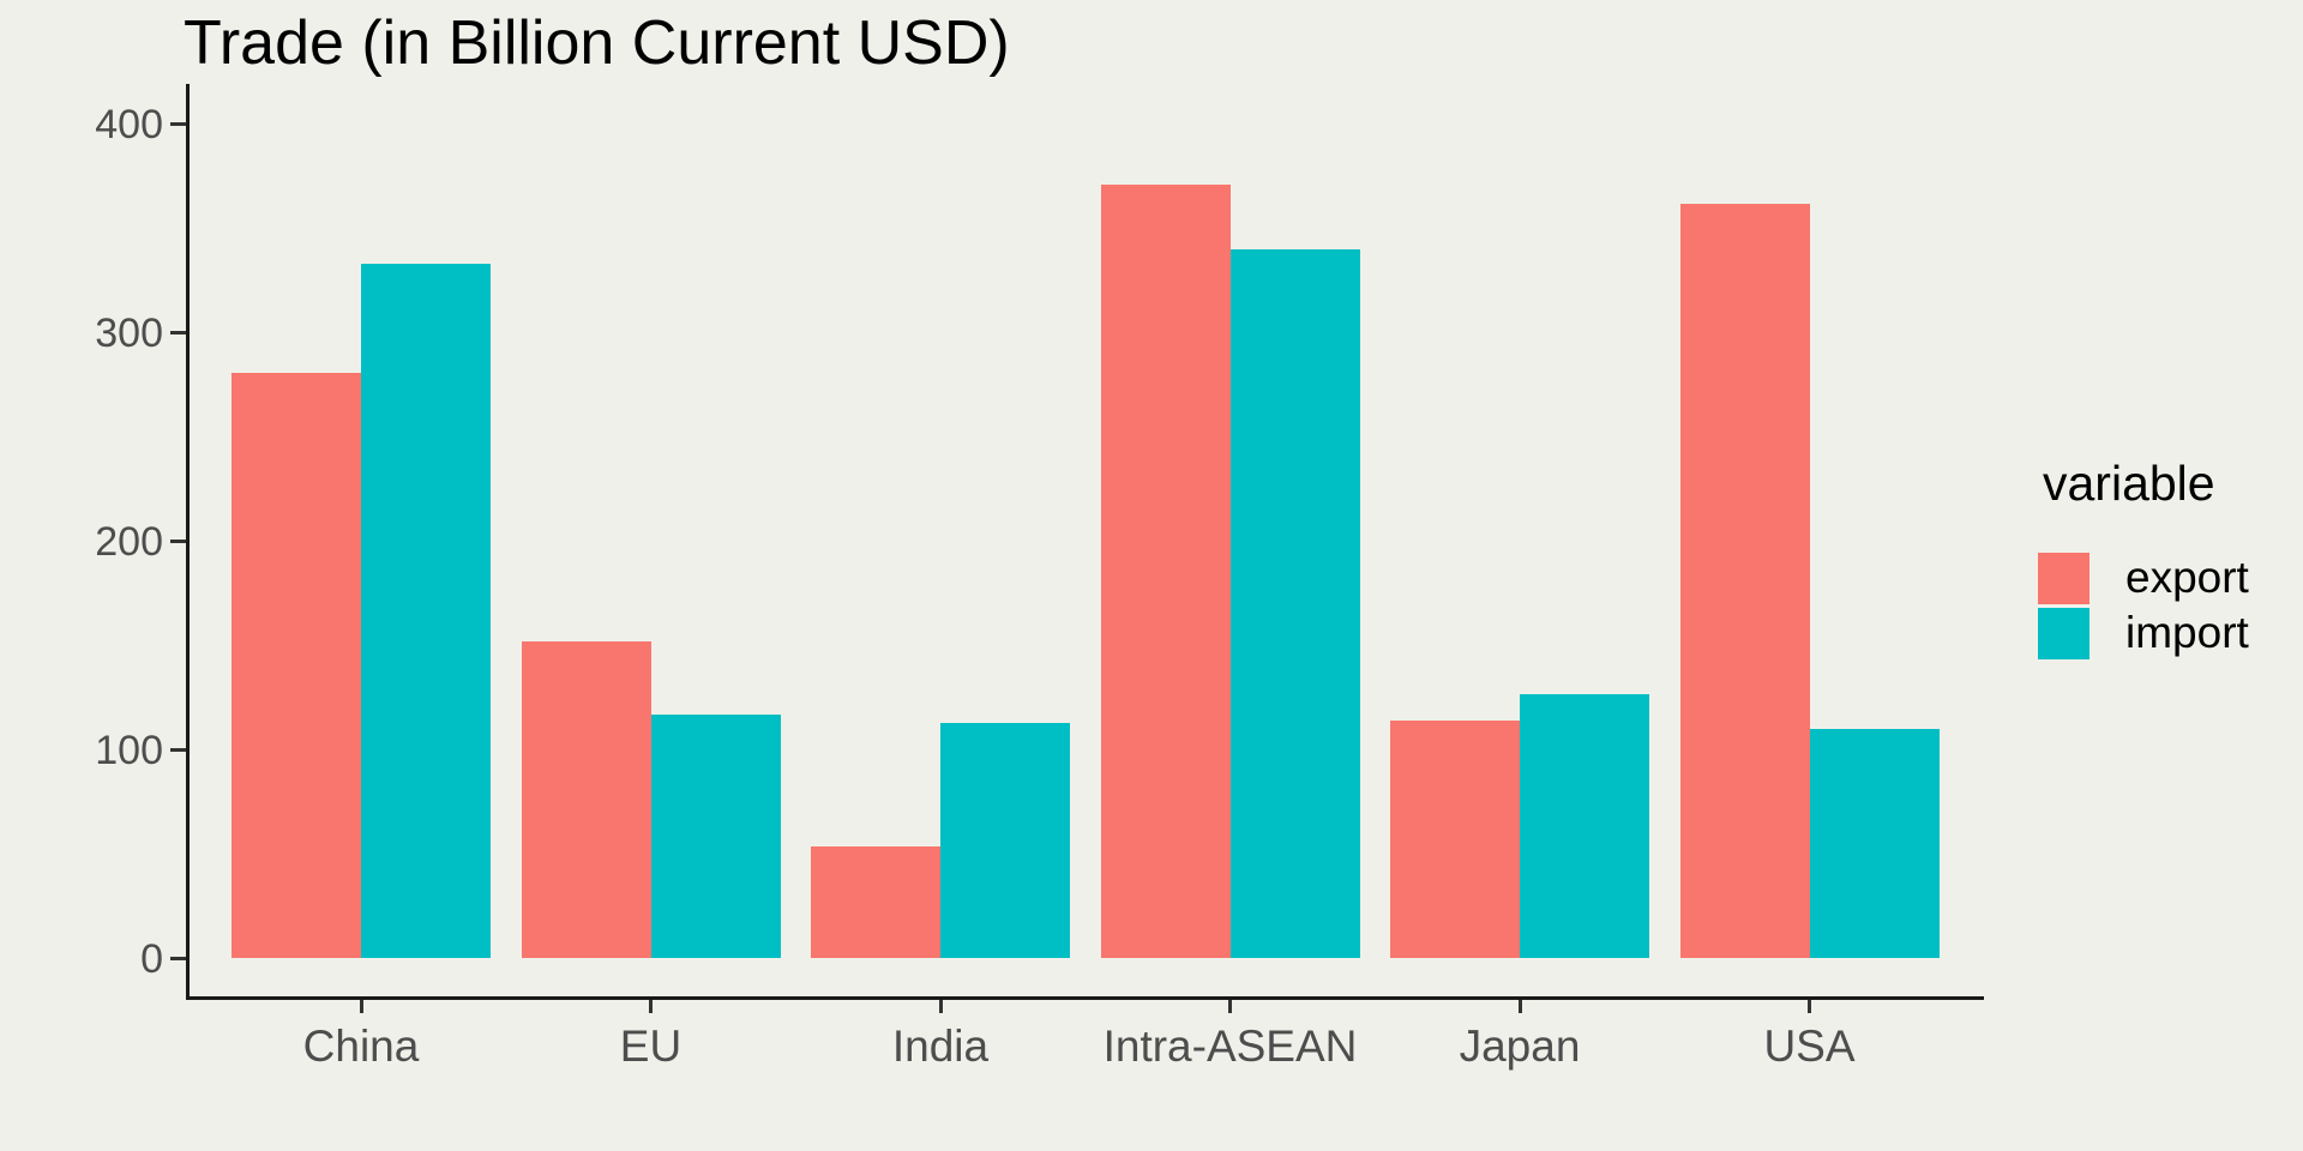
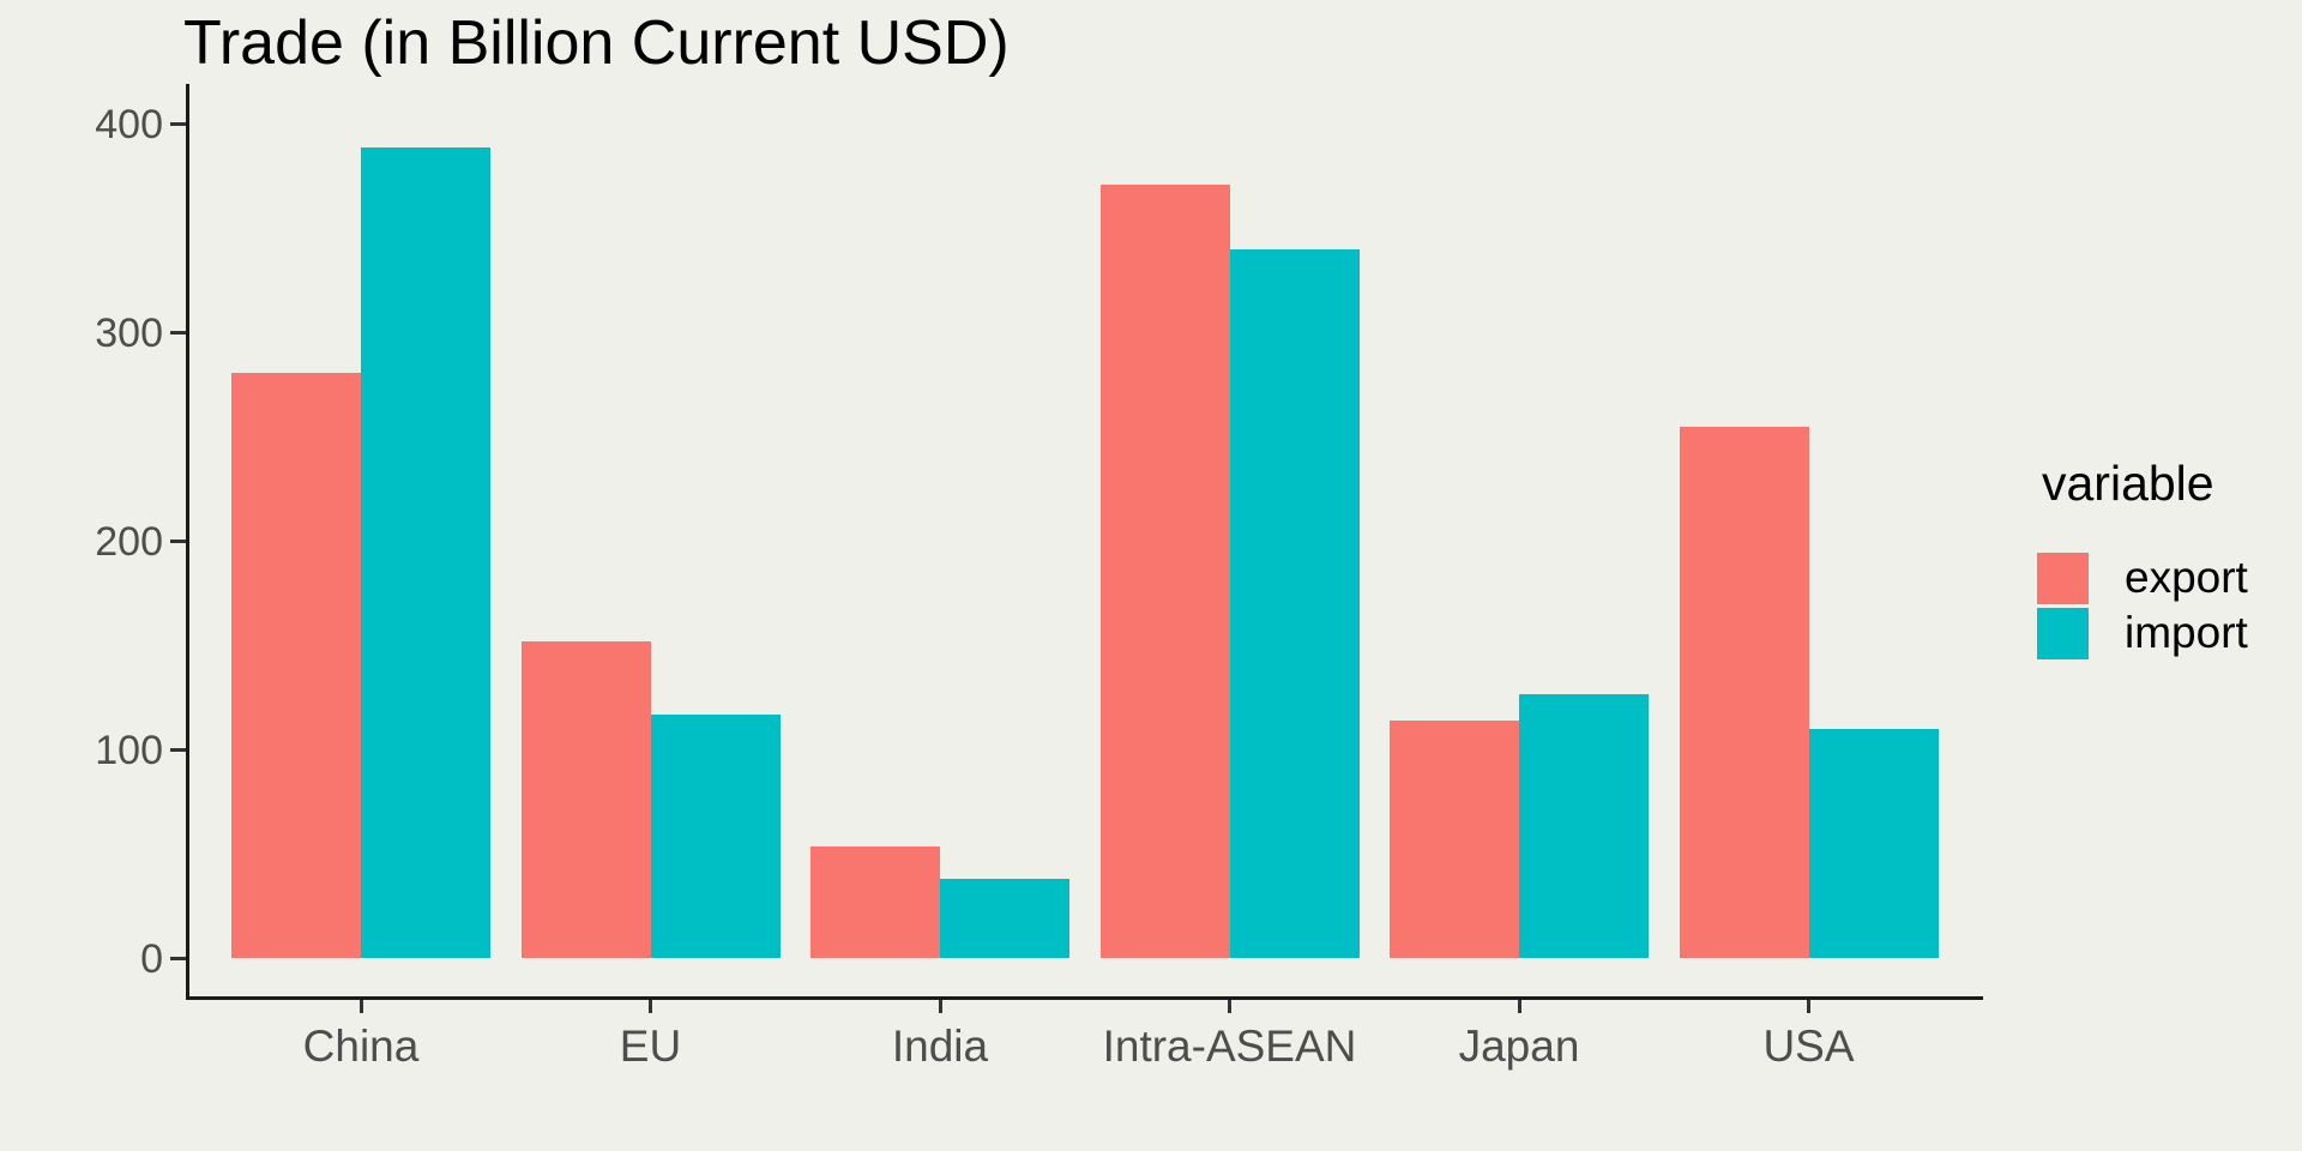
import/China: 333 -> 389
import/India: 113 -> 38
export/USA: 362 -> 255
